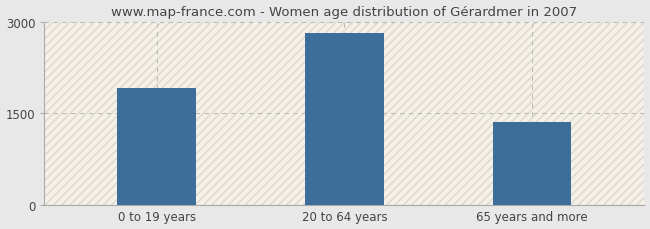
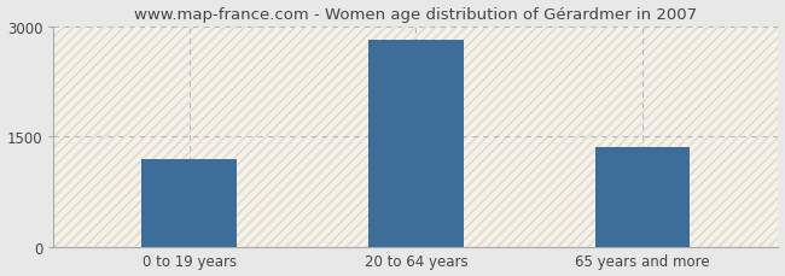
0 to 19 years: 1920 -> 1200
